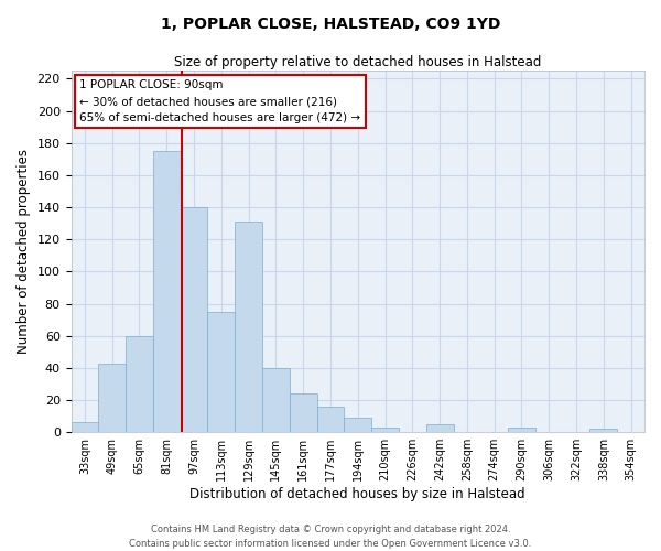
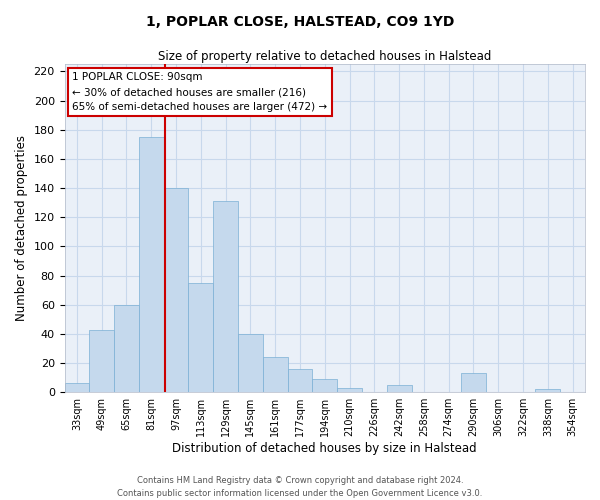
290sqm: 3 -> 13
